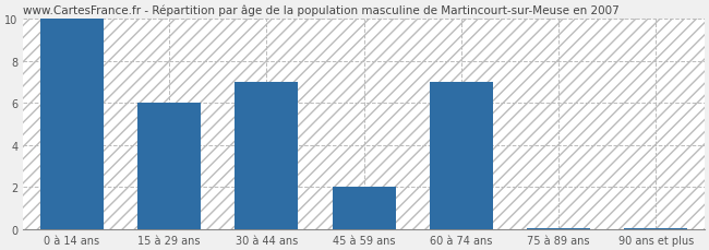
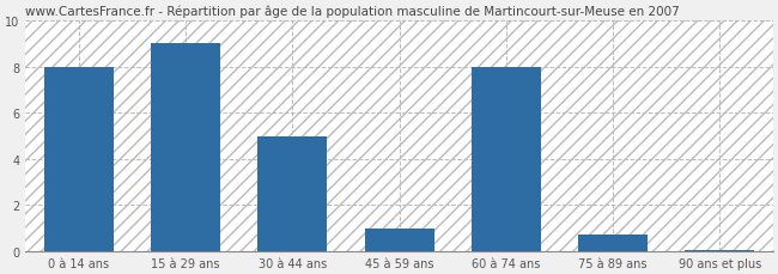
0 à 14 ans: 10.0 -> 8.0
15 à 29 ans: 6.0 -> 9.0
30 à 44 ans: 7.0 -> 5.0
45 à 59 ans: 2.0 -> 1.0
60 à 74 ans: 7.0 -> 8.0
75 à 89 ans: 0.1 -> 0.7
